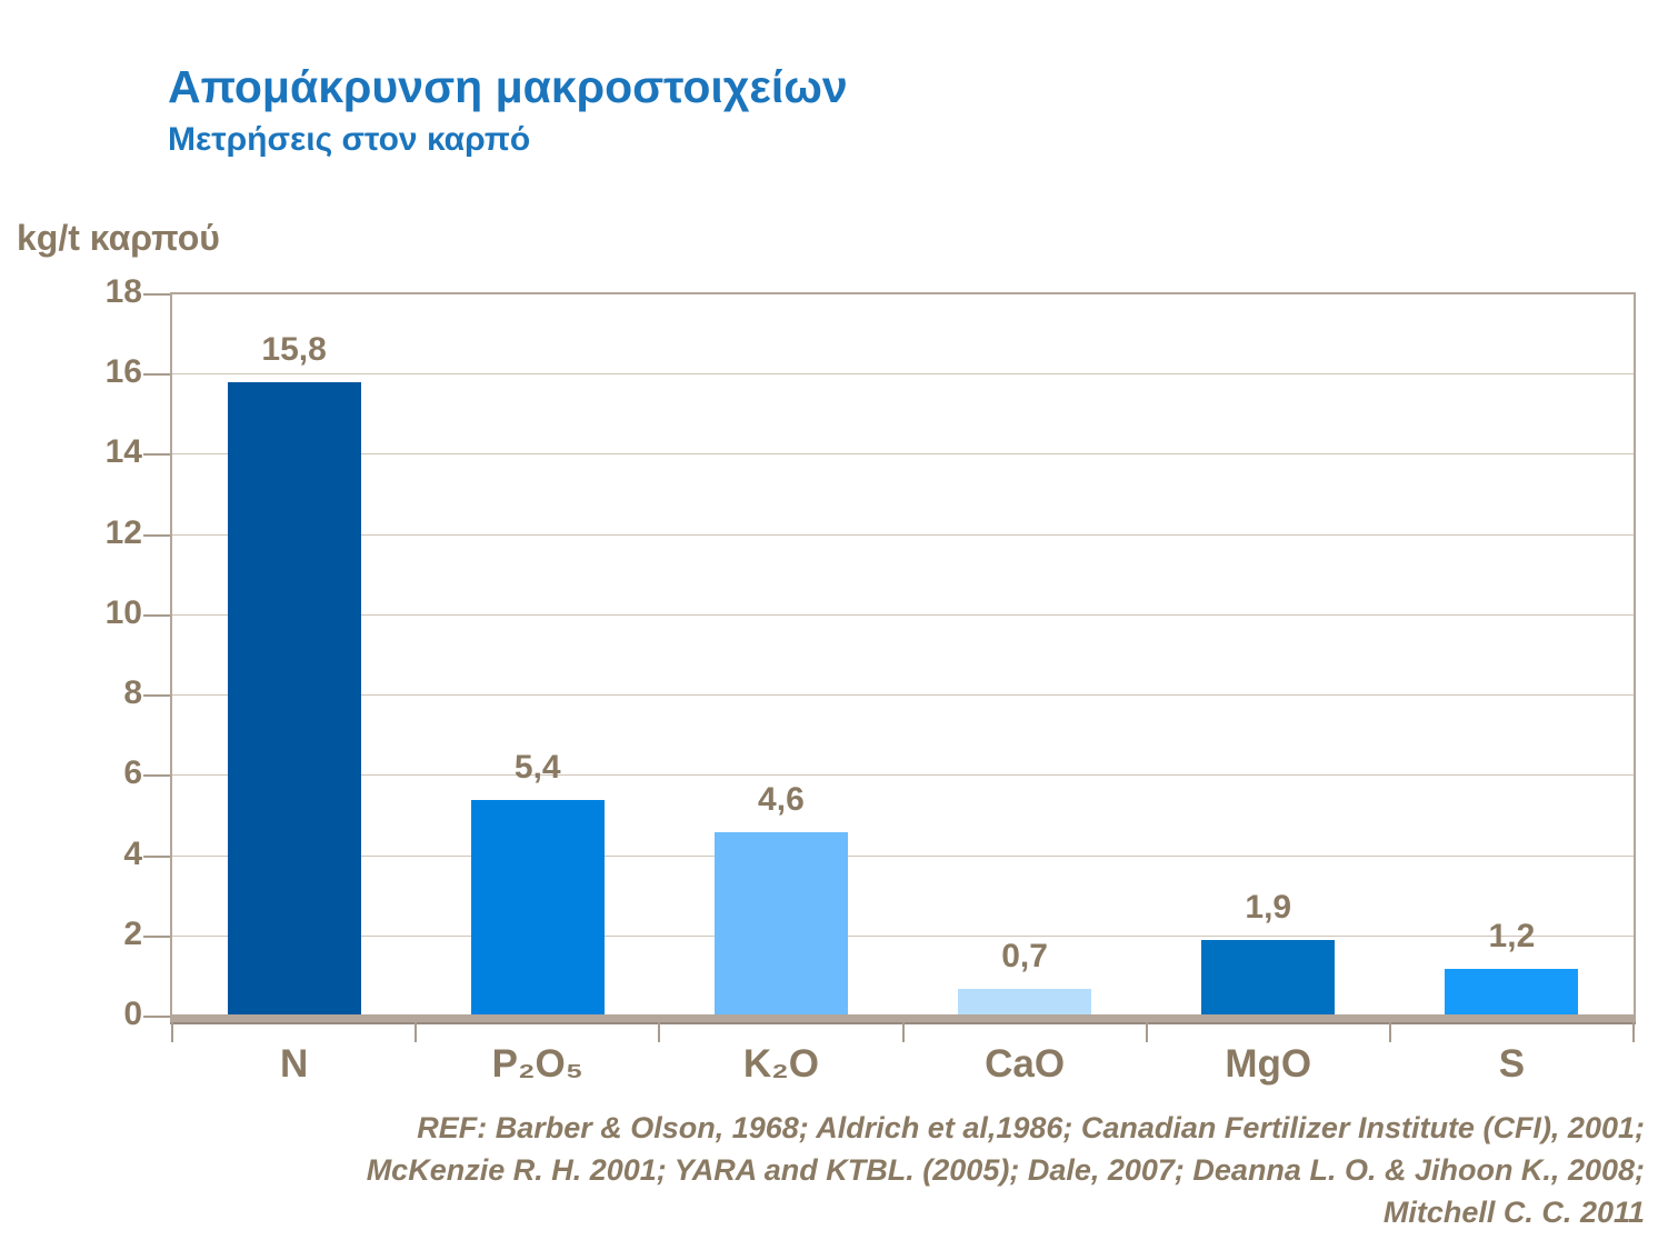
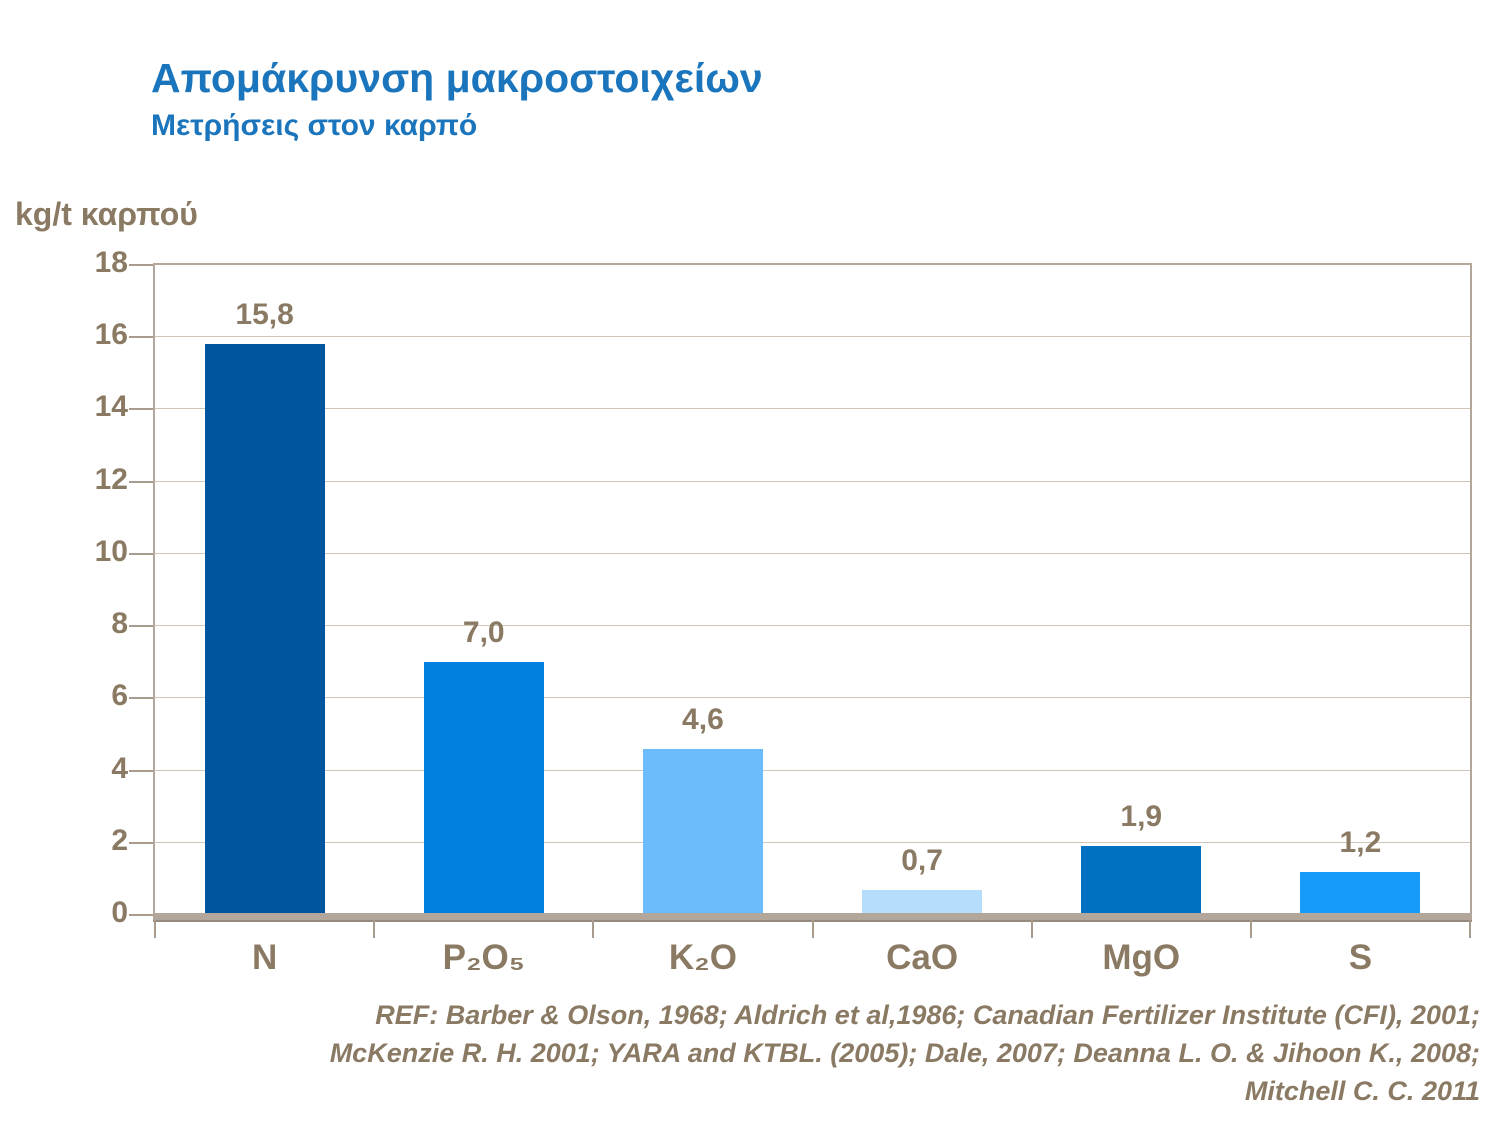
P₂O₅: 5,4 -> 7,0
